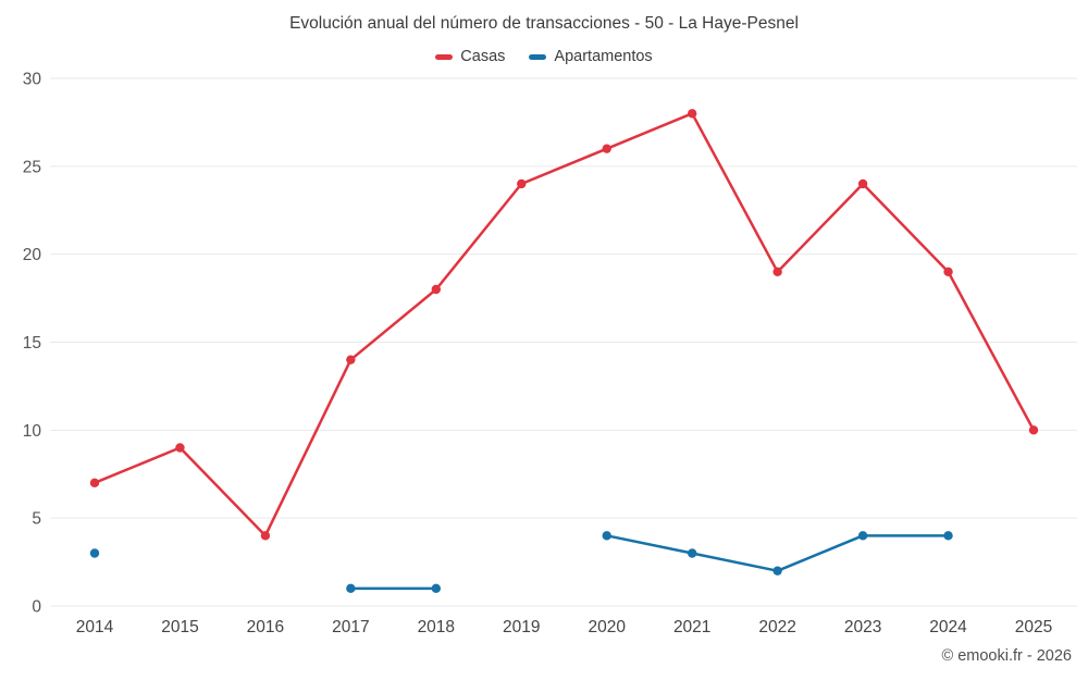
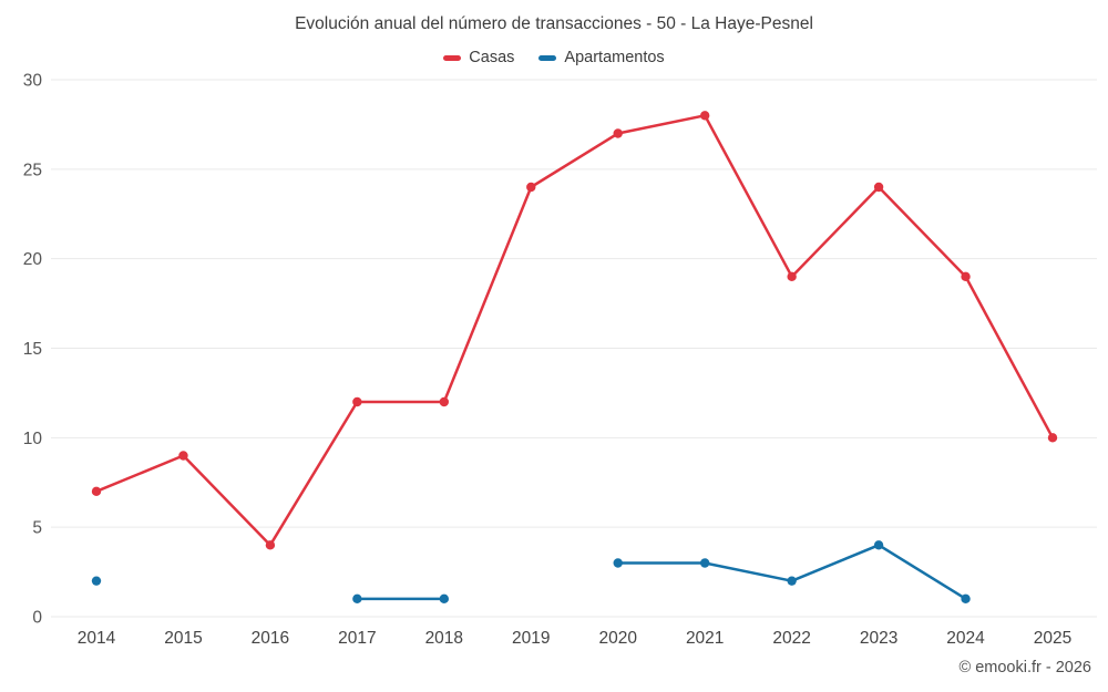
Apartamentos/2014: 3 -> 2
Casas/2017: 14 -> 12
Casas/2018: 18 -> 12
Casas/2020: 26 -> 27
Apartamentos/2020: 4 -> 3
Apartamentos/2024: 4 -> 1
